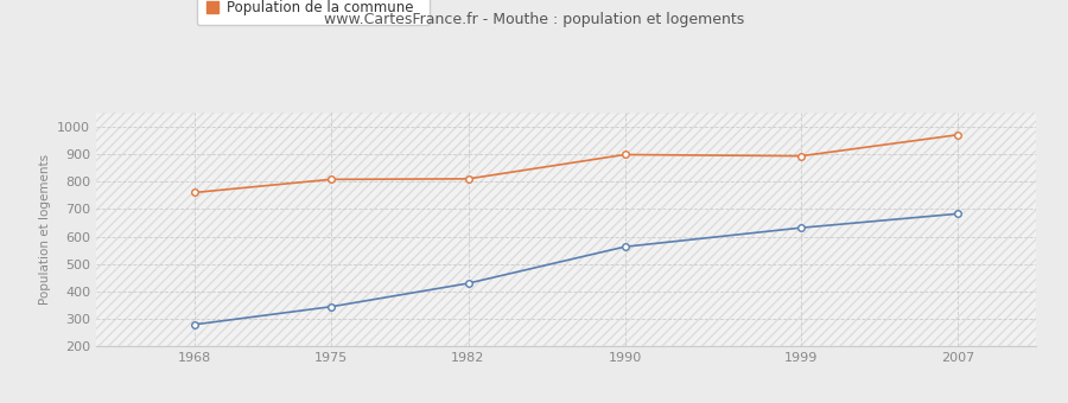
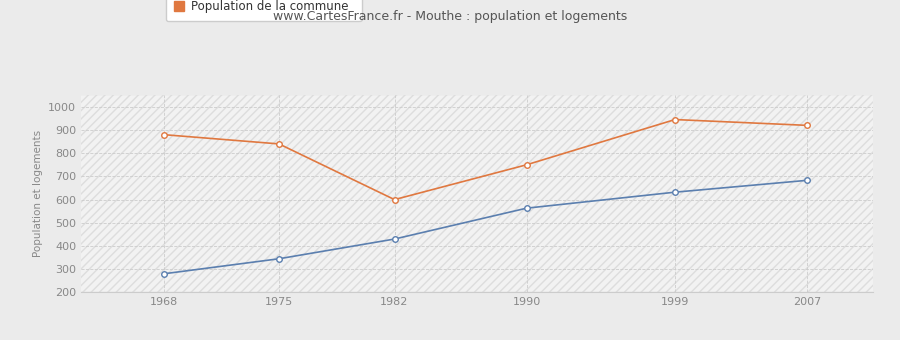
Population de la commune/1968: 760 -> 880
Population de la commune/1975: 808 -> 840
Population de la commune/1982: 810 -> 600
Population de la commune/1990: 898 -> 750
Population de la commune/1999: 893 -> 945
Population de la commune/2007: 970 -> 920
